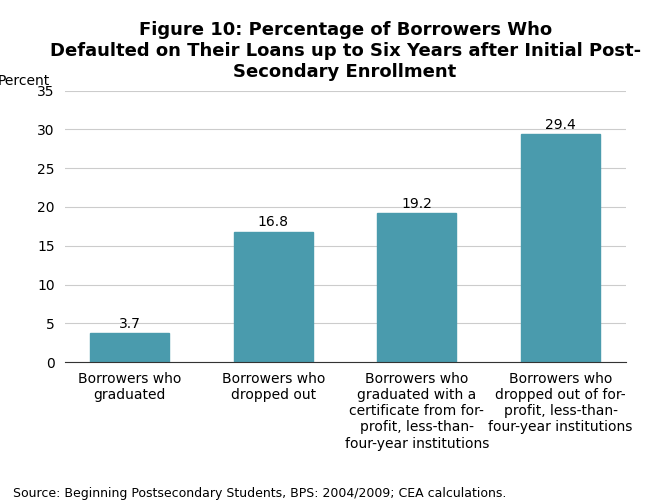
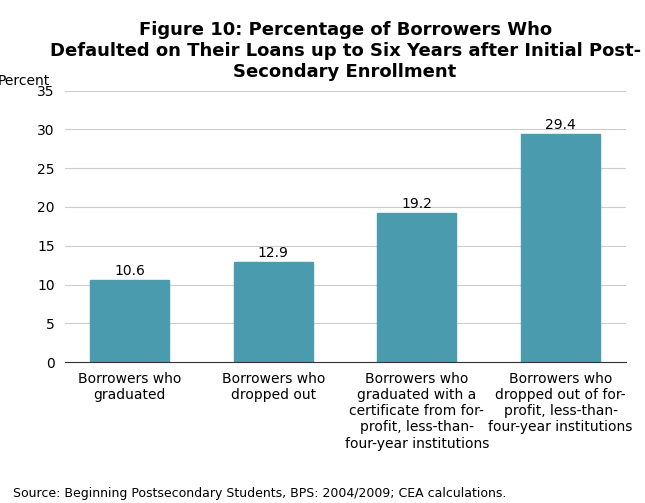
Borrowers who graduated: 3.7 -> 10.6
Borrowers who dropped out: 16.8 -> 12.9
